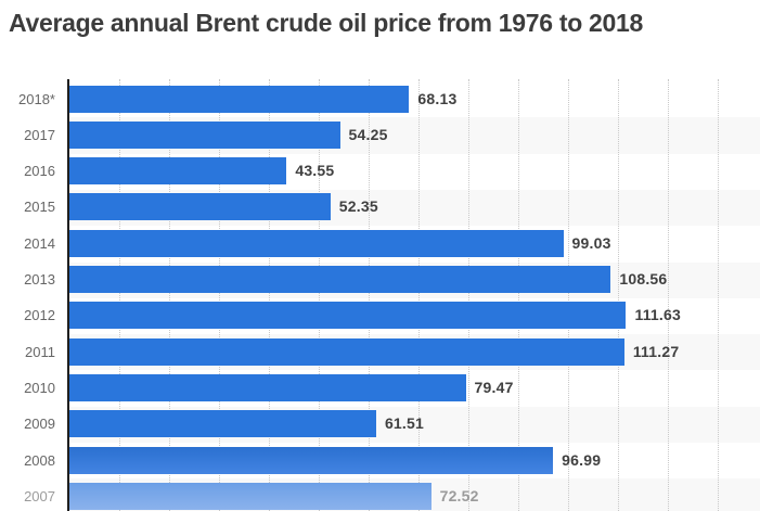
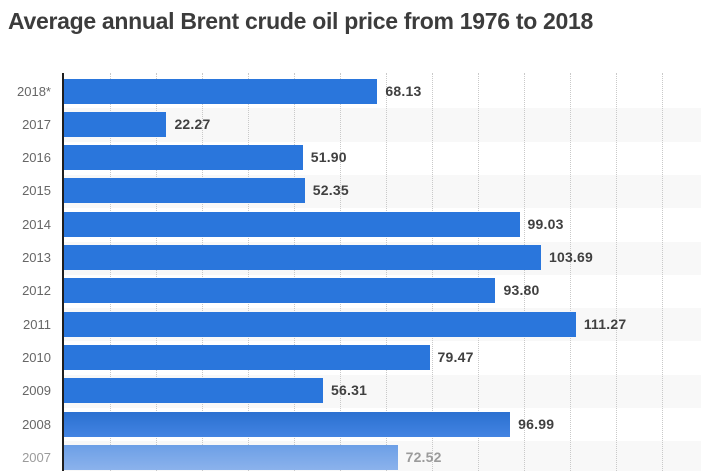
2017: 54.25 -> 22.27
2016: 43.55 -> 51.90
2013: 108.56 -> 103.69
2012: 111.63 -> 93.80
2009: 61.51 -> 56.31
